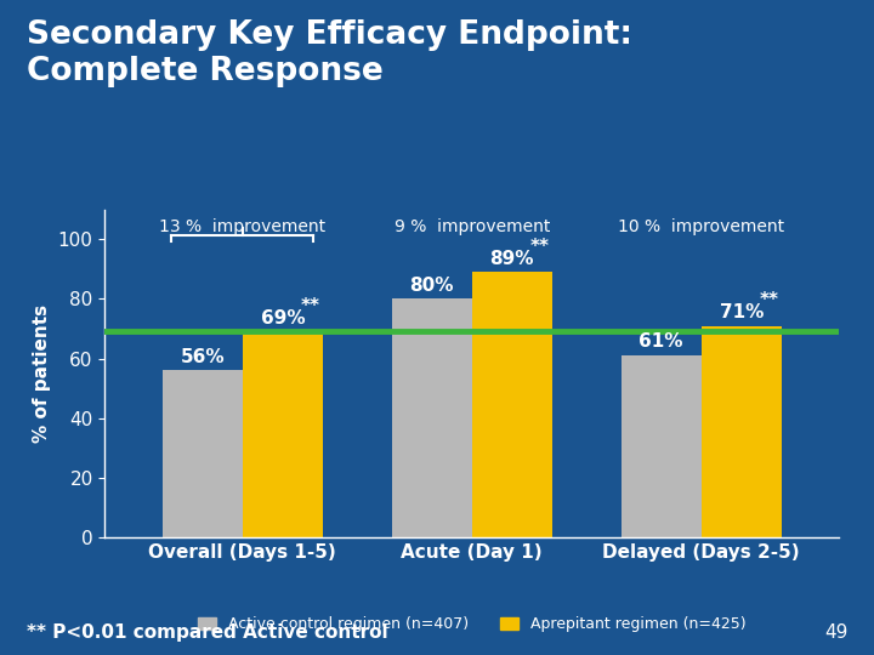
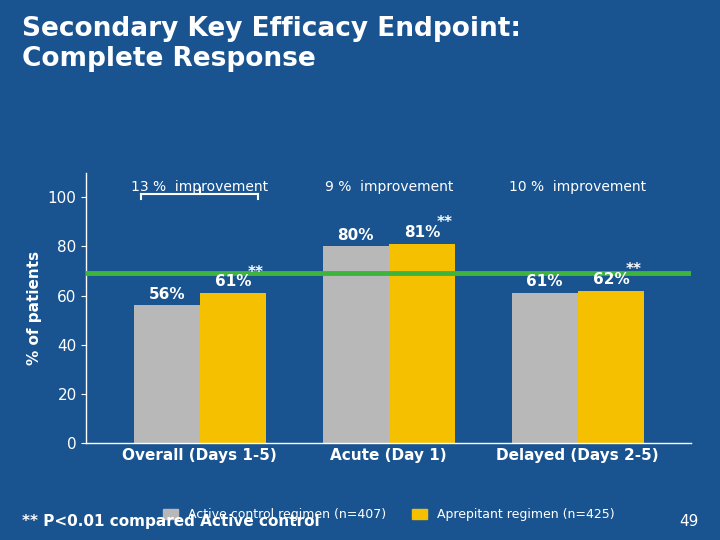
Aprepitant regimen (n=425)/Overall (Days 1-5): 69% -> 61%
Aprepitant regimen (n=425)/Acute (Day 1): 89% -> 81%
Aprepitant regimen (n=425)/Delayed (Days 2-5): 71% -> 62%
